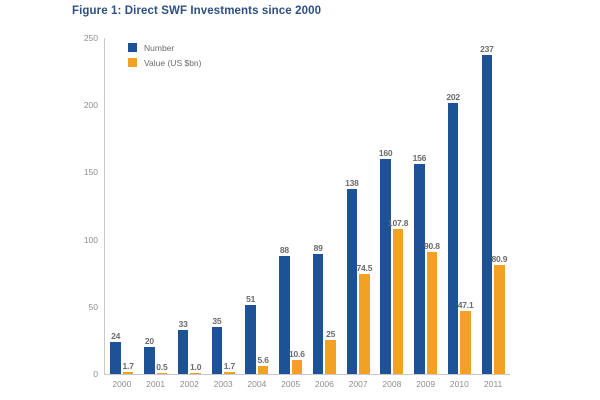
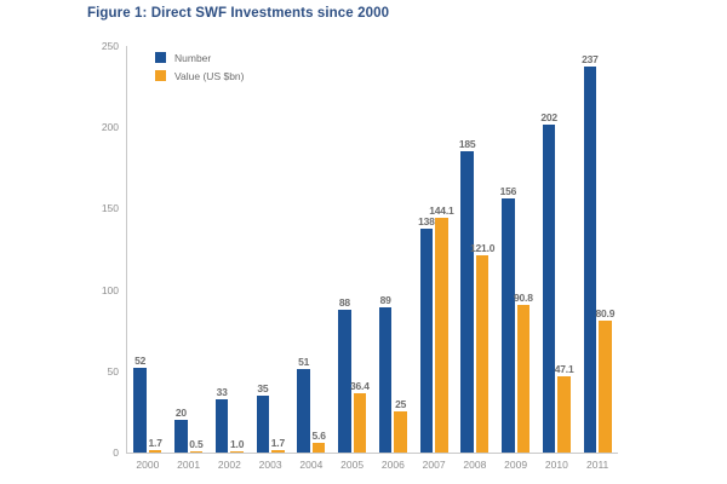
Number/2000: 24 -> 52
Value (US $bn)/2005: 10.6 -> 36.4
Value (US $bn)/2007: 74.5 -> 144.1
Number/2008: 160 -> 185
Value (US $bn)/2008: 107.8 -> 121.0
